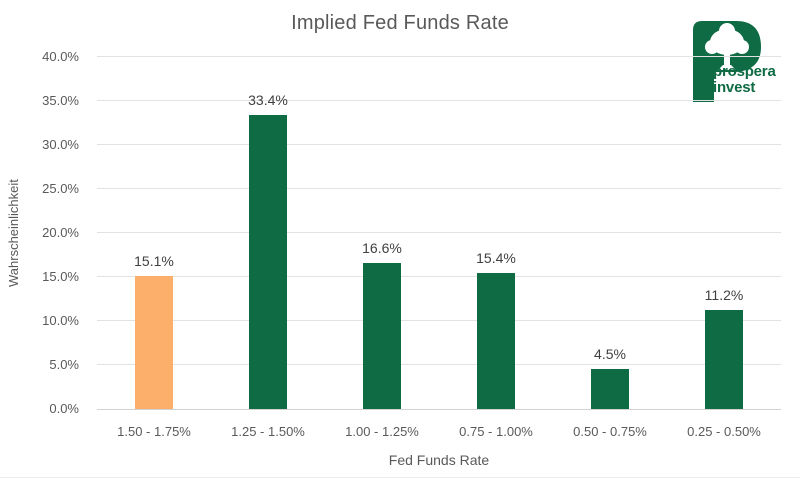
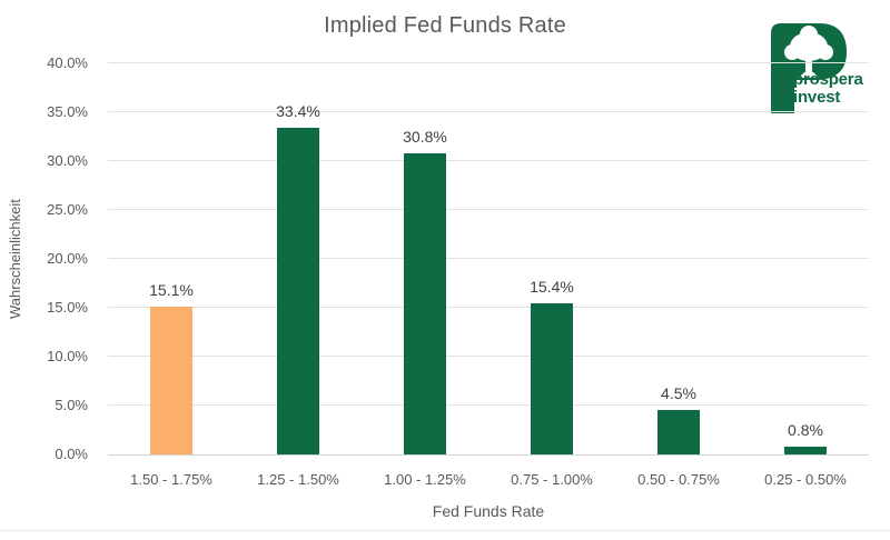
1.00 - 1.25%: 16.6% -> 30.8%
0.25 - 0.50%: 11.2% -> 0.8%
